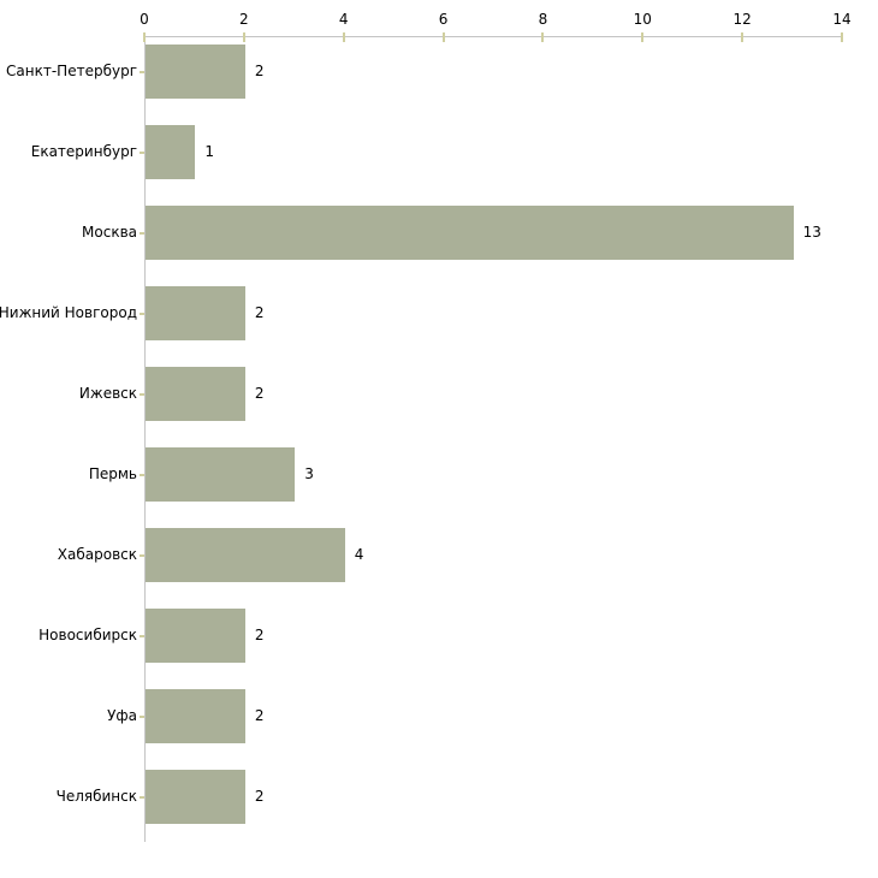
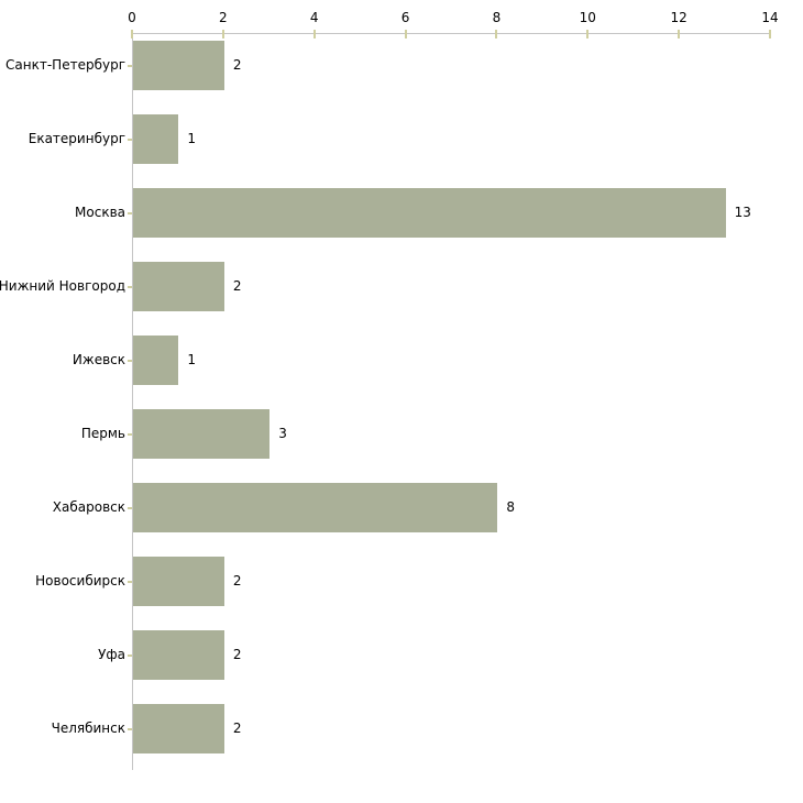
Ижевск: 2 -> 1
Хабаровск: 4 -> 8
